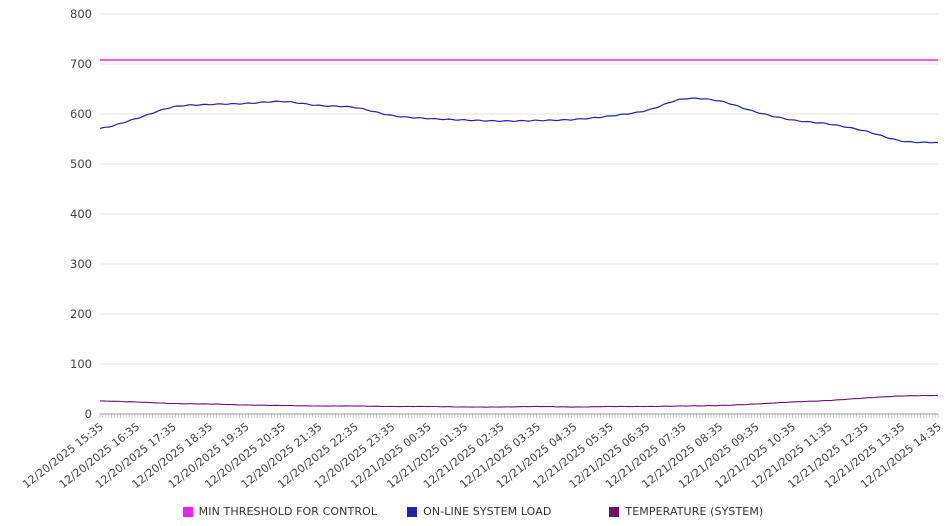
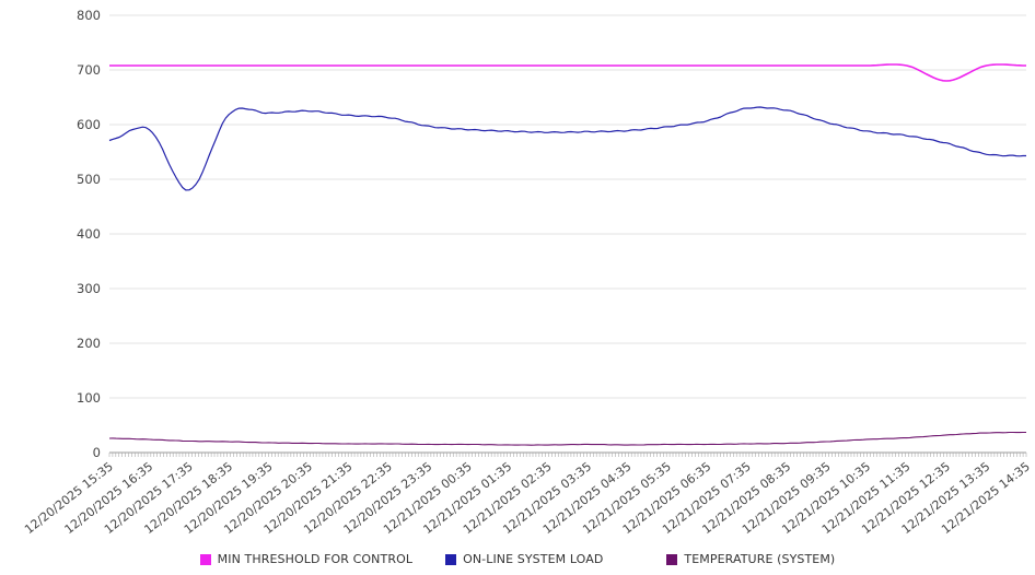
ON-LINE SYSTEM LOAD/12/20/2025 17:35: 610 -> 480
MIN THRESHOLD FOR CONTROL/12/21/2025 12:35: 710 -> 680
